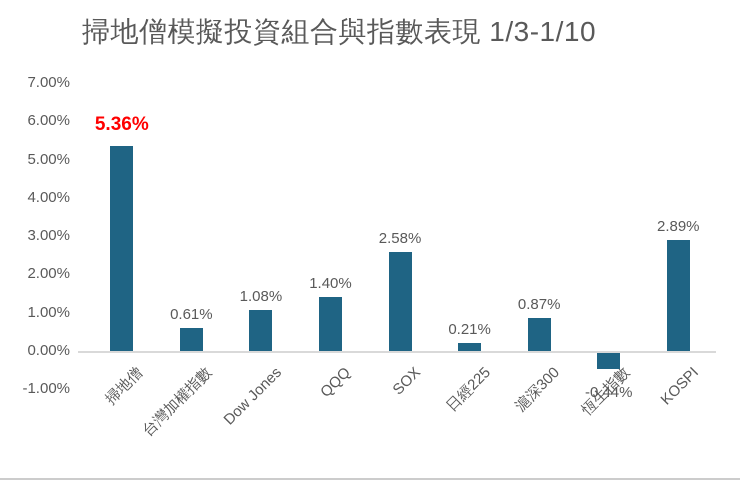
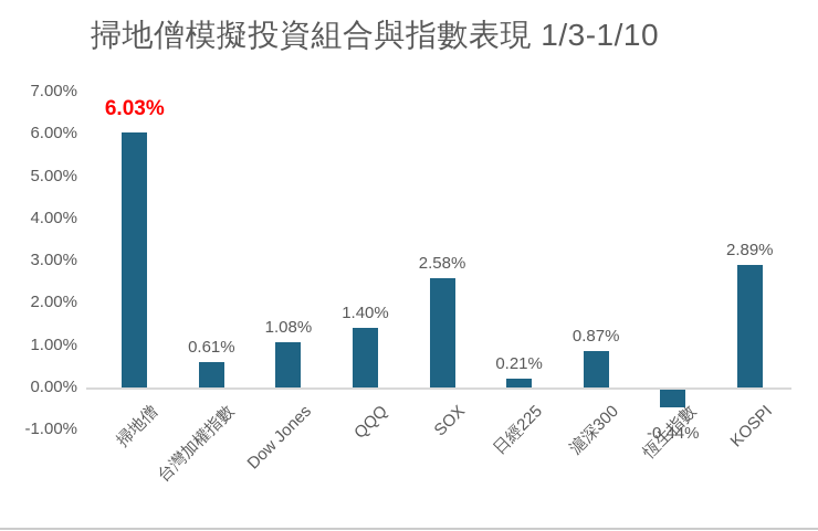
掃地僧: 5.36% -> 6.03%
